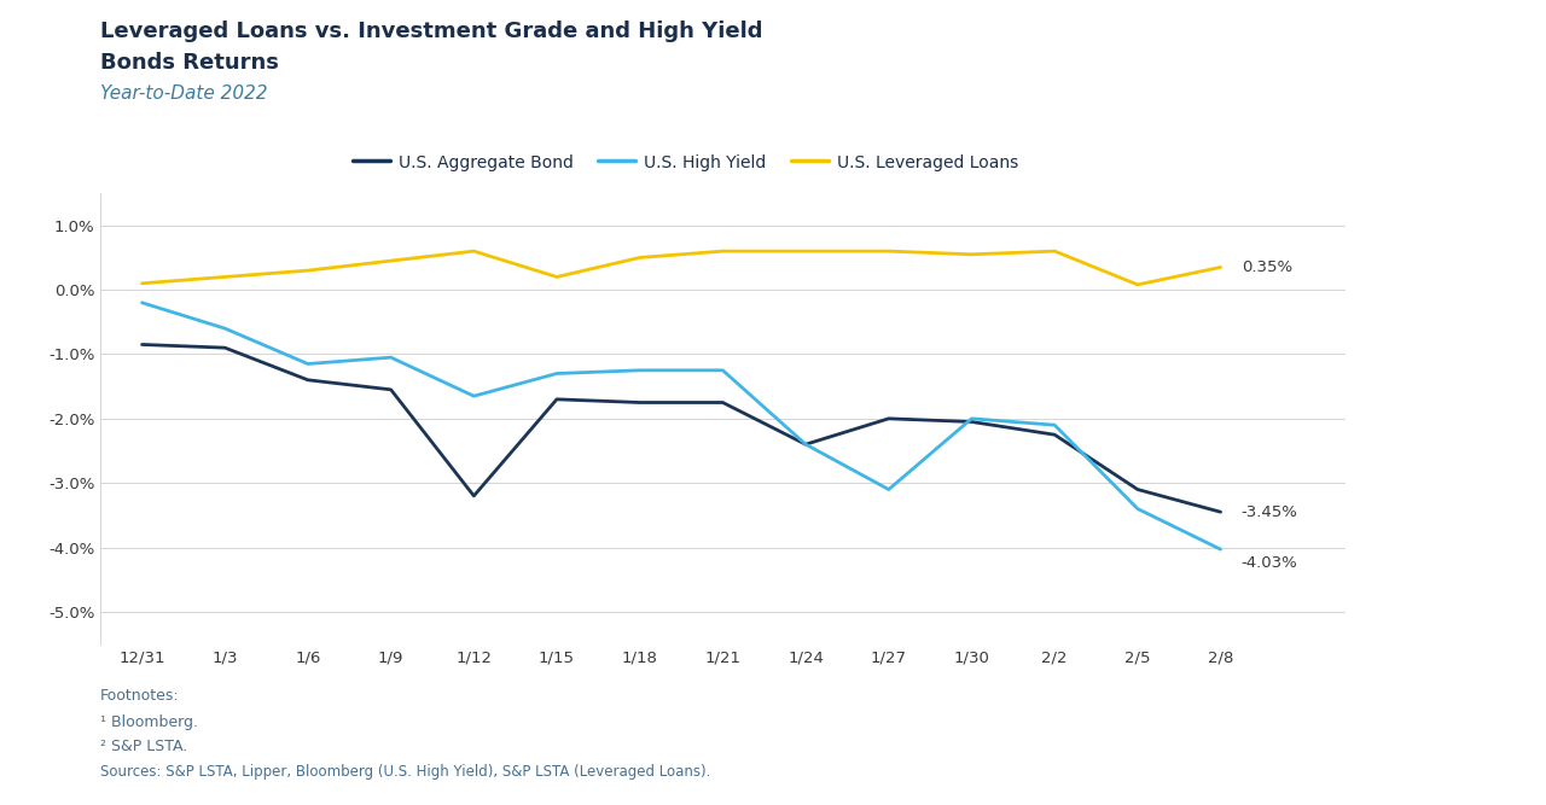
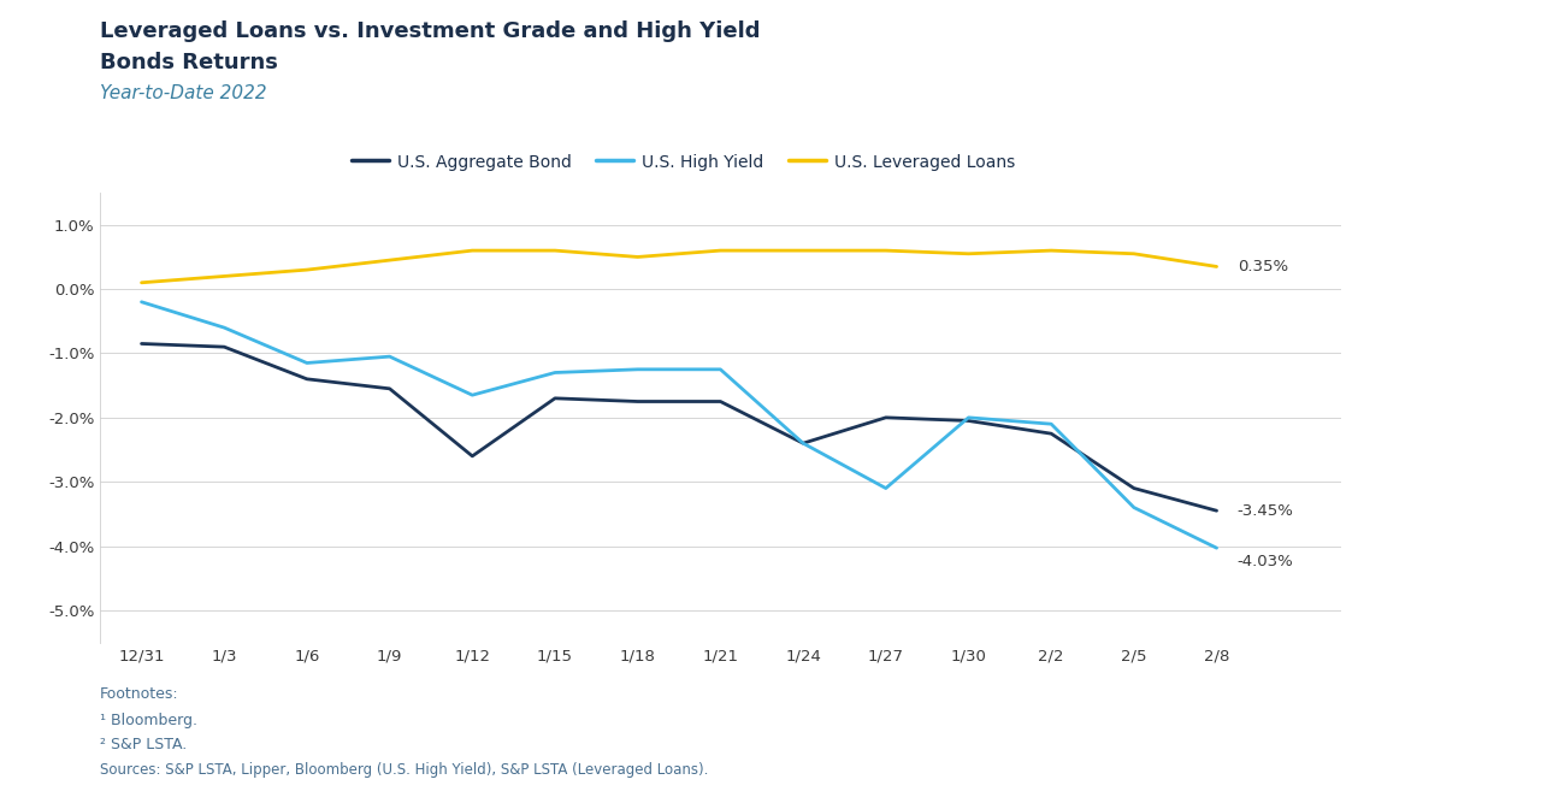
U.S. Aggregate Bond/1/12: -3.20% -> -2.60%
U.S. Leveraged Loans/1/15: 0.20% -> 0.60%
U.S. Leveraged Loans/2/5: 0.08% -> 0.55%
